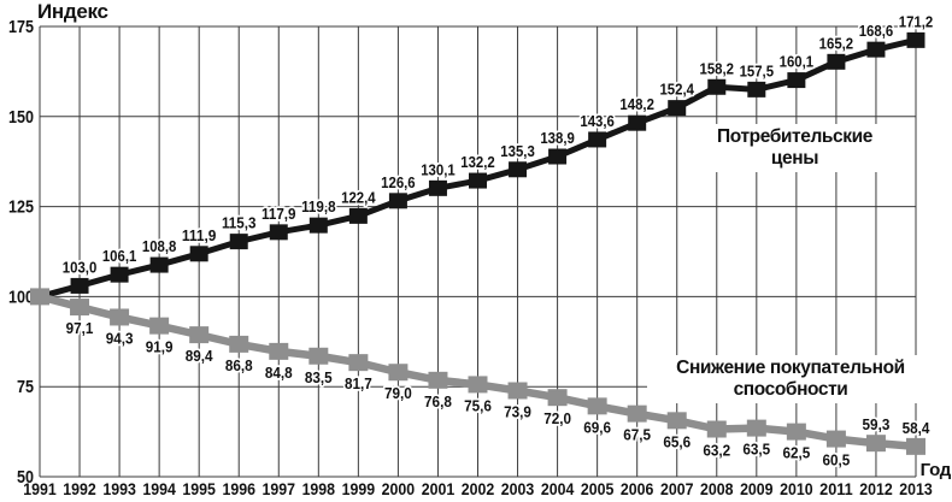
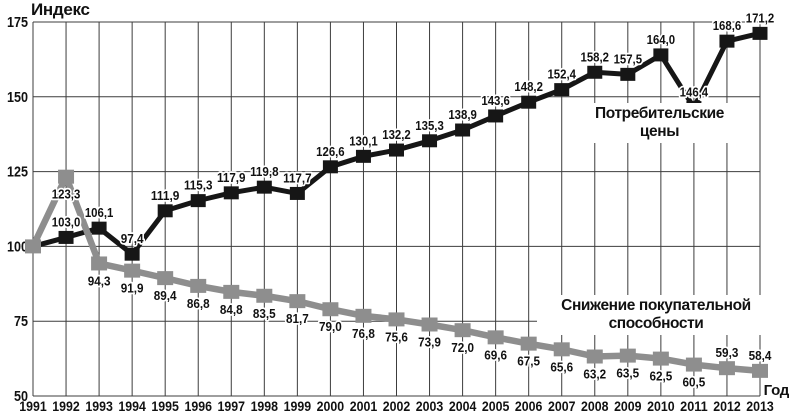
Снижение покупательной способности/1992: 97,1 -> 123,3
Потребительские цены/1994: 108,8 -> 97,4
Потребительские цены/1999: 122,4 -> 117,7
Потребительские цены/2010: 160,1 -> 164,0
Потребительские цены/2011: 165,2 -> 146,4
